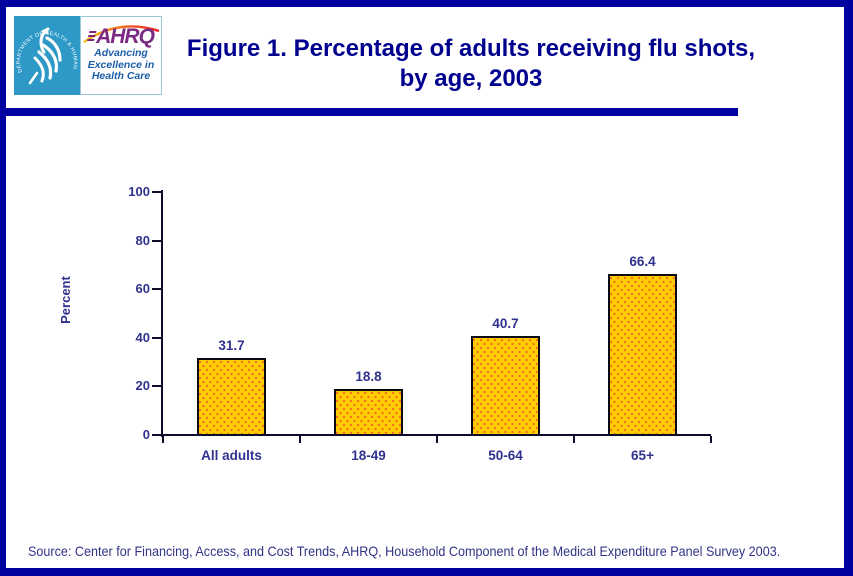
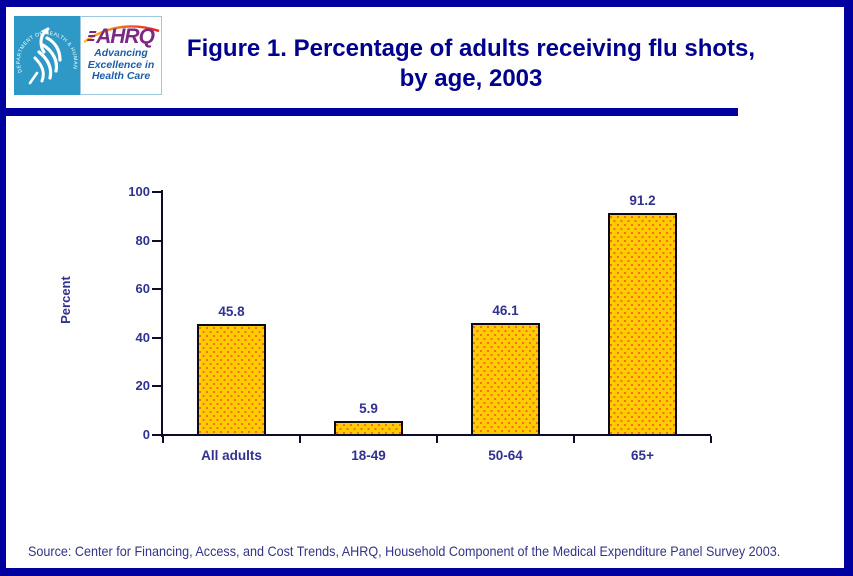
All adults: 31.7 -> 45.8
18-49: 18.8 -> 5.9
50-64: 40.7 -> 46.1
65+: 66.4 -> 91.2
